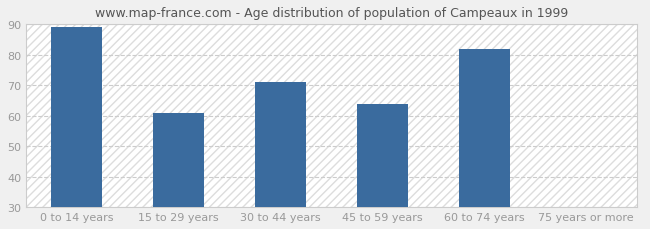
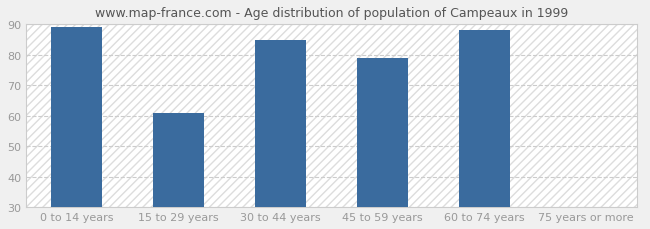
30 to 44 years: 71 -> 85
45 to 59 years: 64 -> 79
60 to 74 years: 82 -> 88
